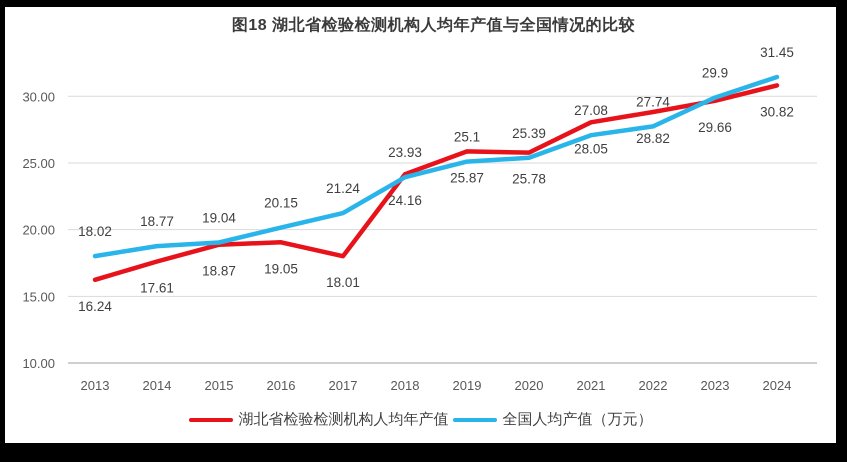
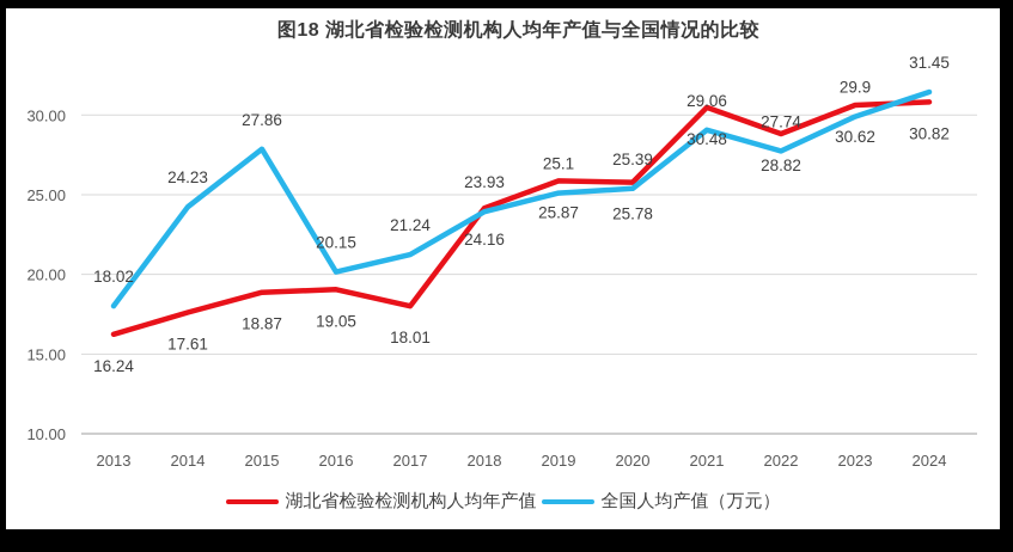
全国人均产值（万元）/2014: 18.77 -> 24.23
全国人均产值（万元）/2015: 19.04 -> 27.86
湖北省检验检测机构人均年产值/2021: 28.05 -> 30.48
全国人均产值（万元）/2021: 27.08 -> 29.06
湖北省检验检测机构人均年产值/2023: 29.66 -> 30.62
